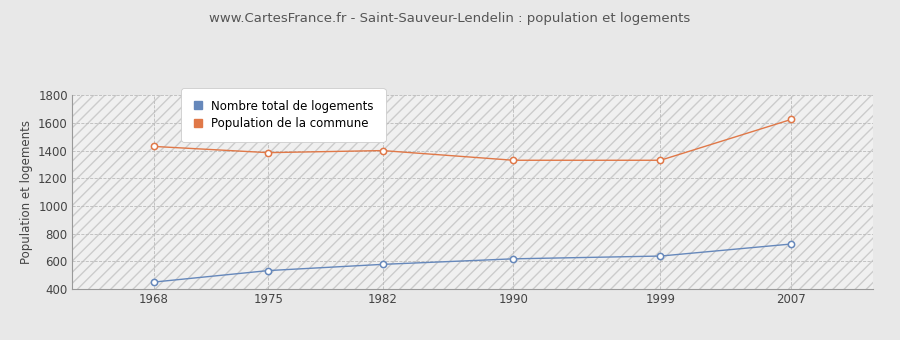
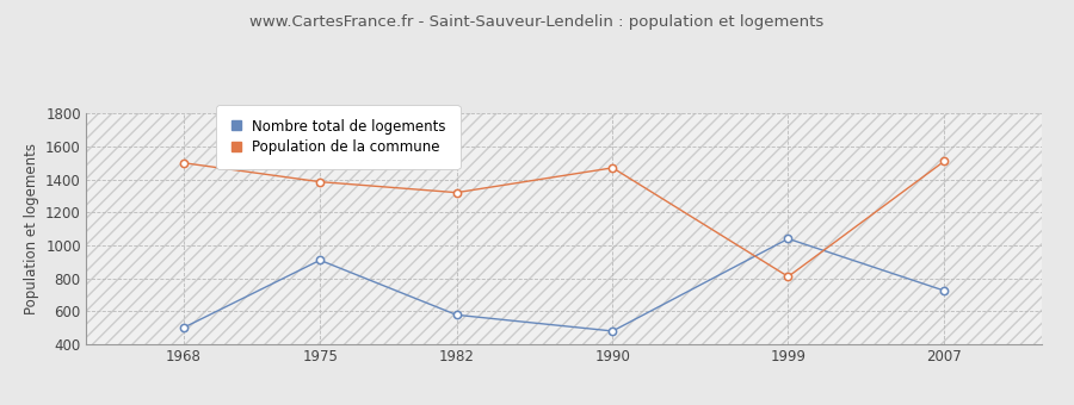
Nombre total de logements/1968: 450 -> 500
Population de la commune/1968: 1430 -> 1500
Nombre total de logements/1975: 530 -> 910
Population de la commune/1982: 1400 -> 1320
Nombre total de logements/1990: 620 -> 480
Population de la commune/1990: 1330 -> 1470
Nombre total de logements/1999: 640 -> 1040
Population de la commune/1999: 1330 -> 810
Population de la commune/2007: 1620 -> 1510
